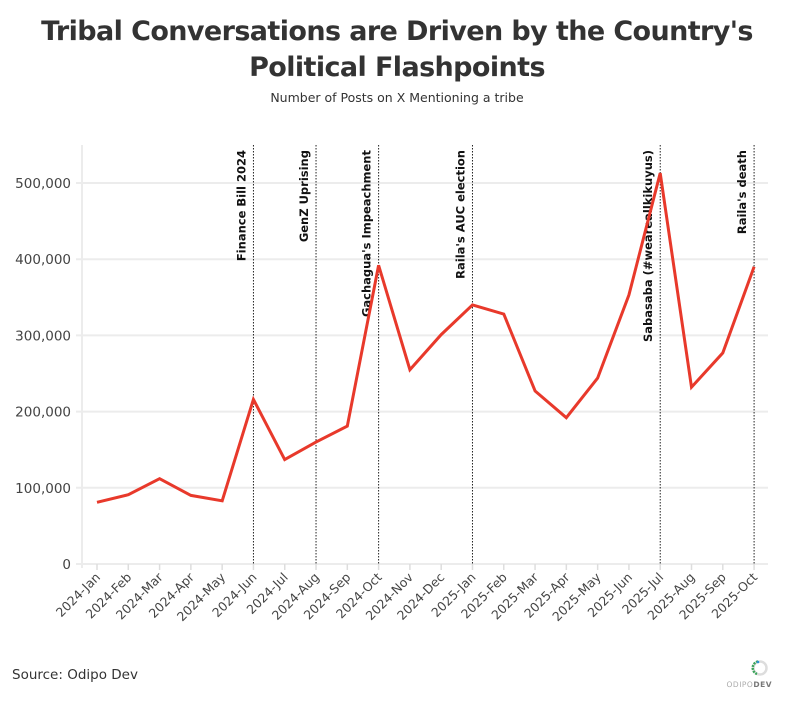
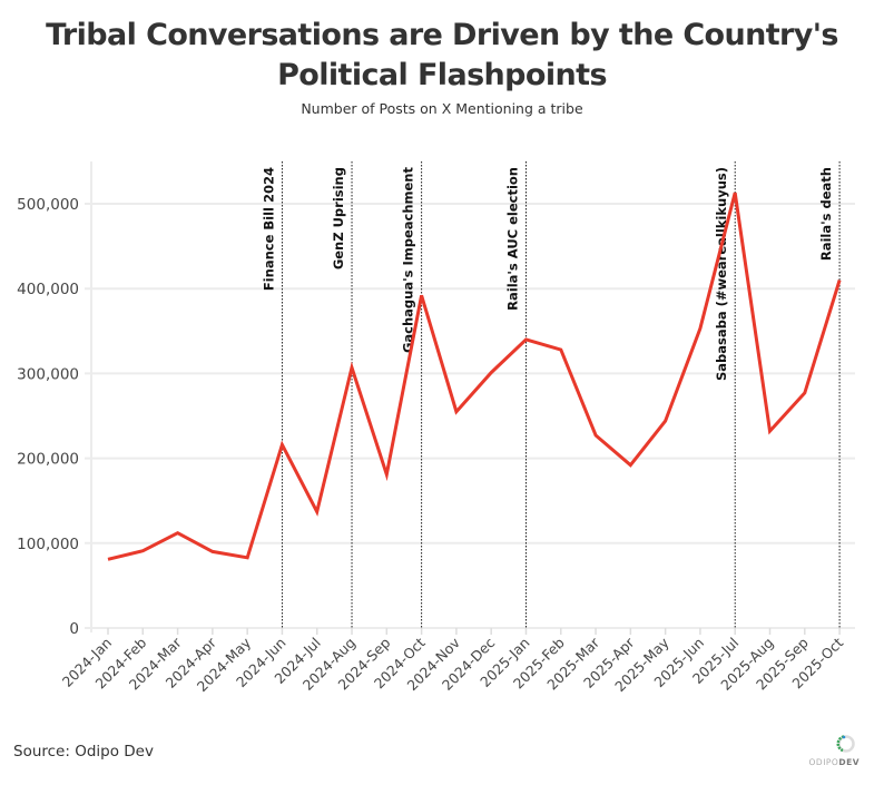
2024-Aug: 160000 -> 310000
2025-Oct: 390000 -> 410000
